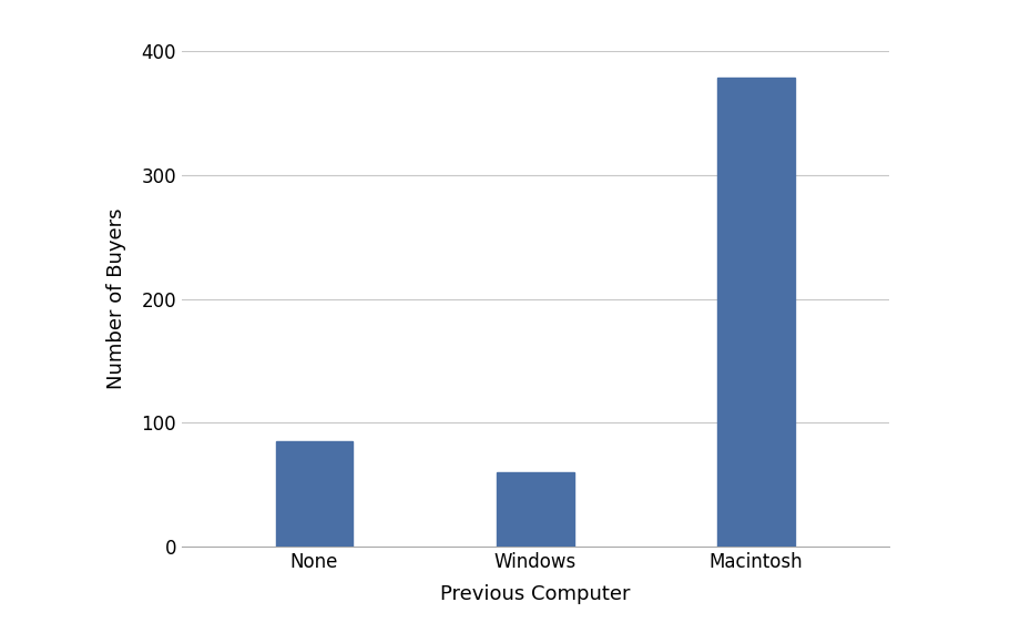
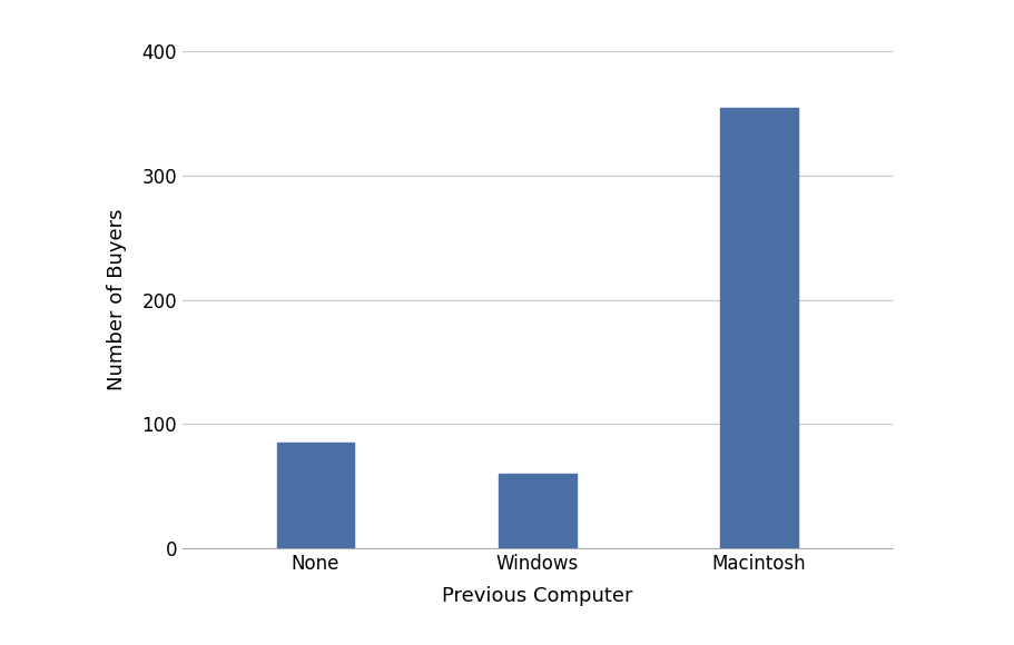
Macintosh: 379 -> 355
